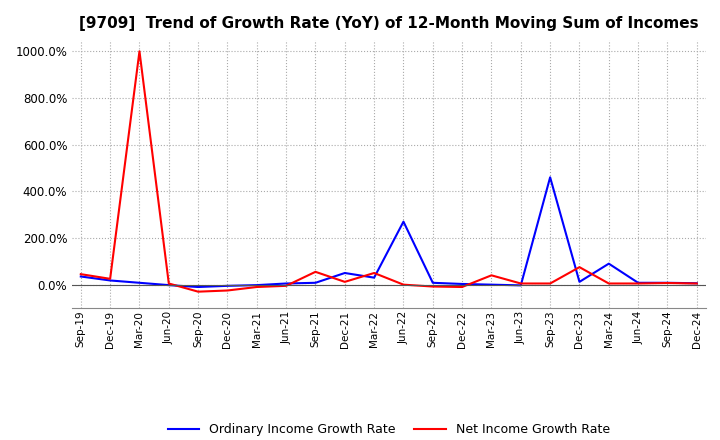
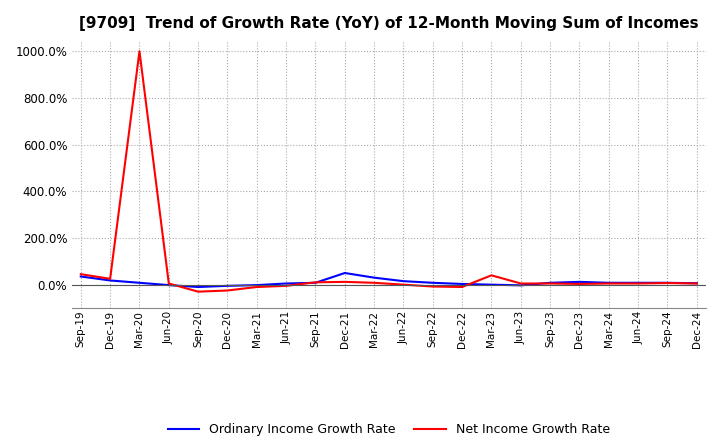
Net Income Growth Rate/Sep-21: 55% -> 10%
Net Income Growth Rate/Mar-22: 50% -> 8%
Ordinary Income Growth Rate/Jun-22: 270% -> 15%
Ordinary Income Growth Rate/Sep-23: 460% -> 8%
Net Income Growth Rate/Dec-23: 75% -> 3%
Ordinary Income Growth Rate/Mar-24: 90% -> 8%
